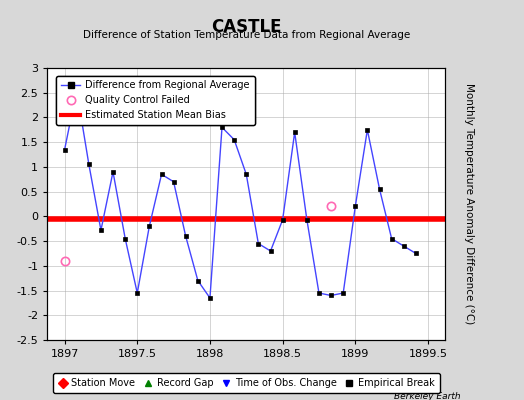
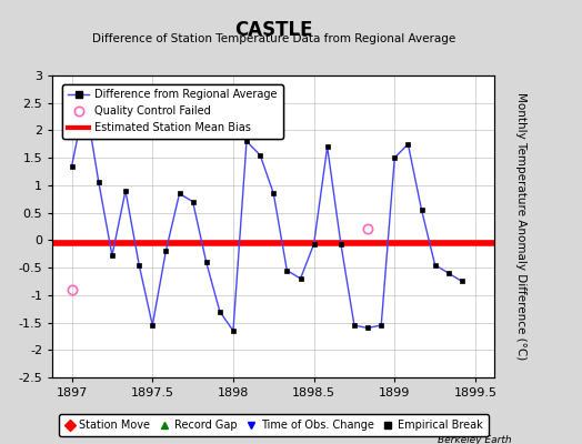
1899: 0.20 -> 1.50
